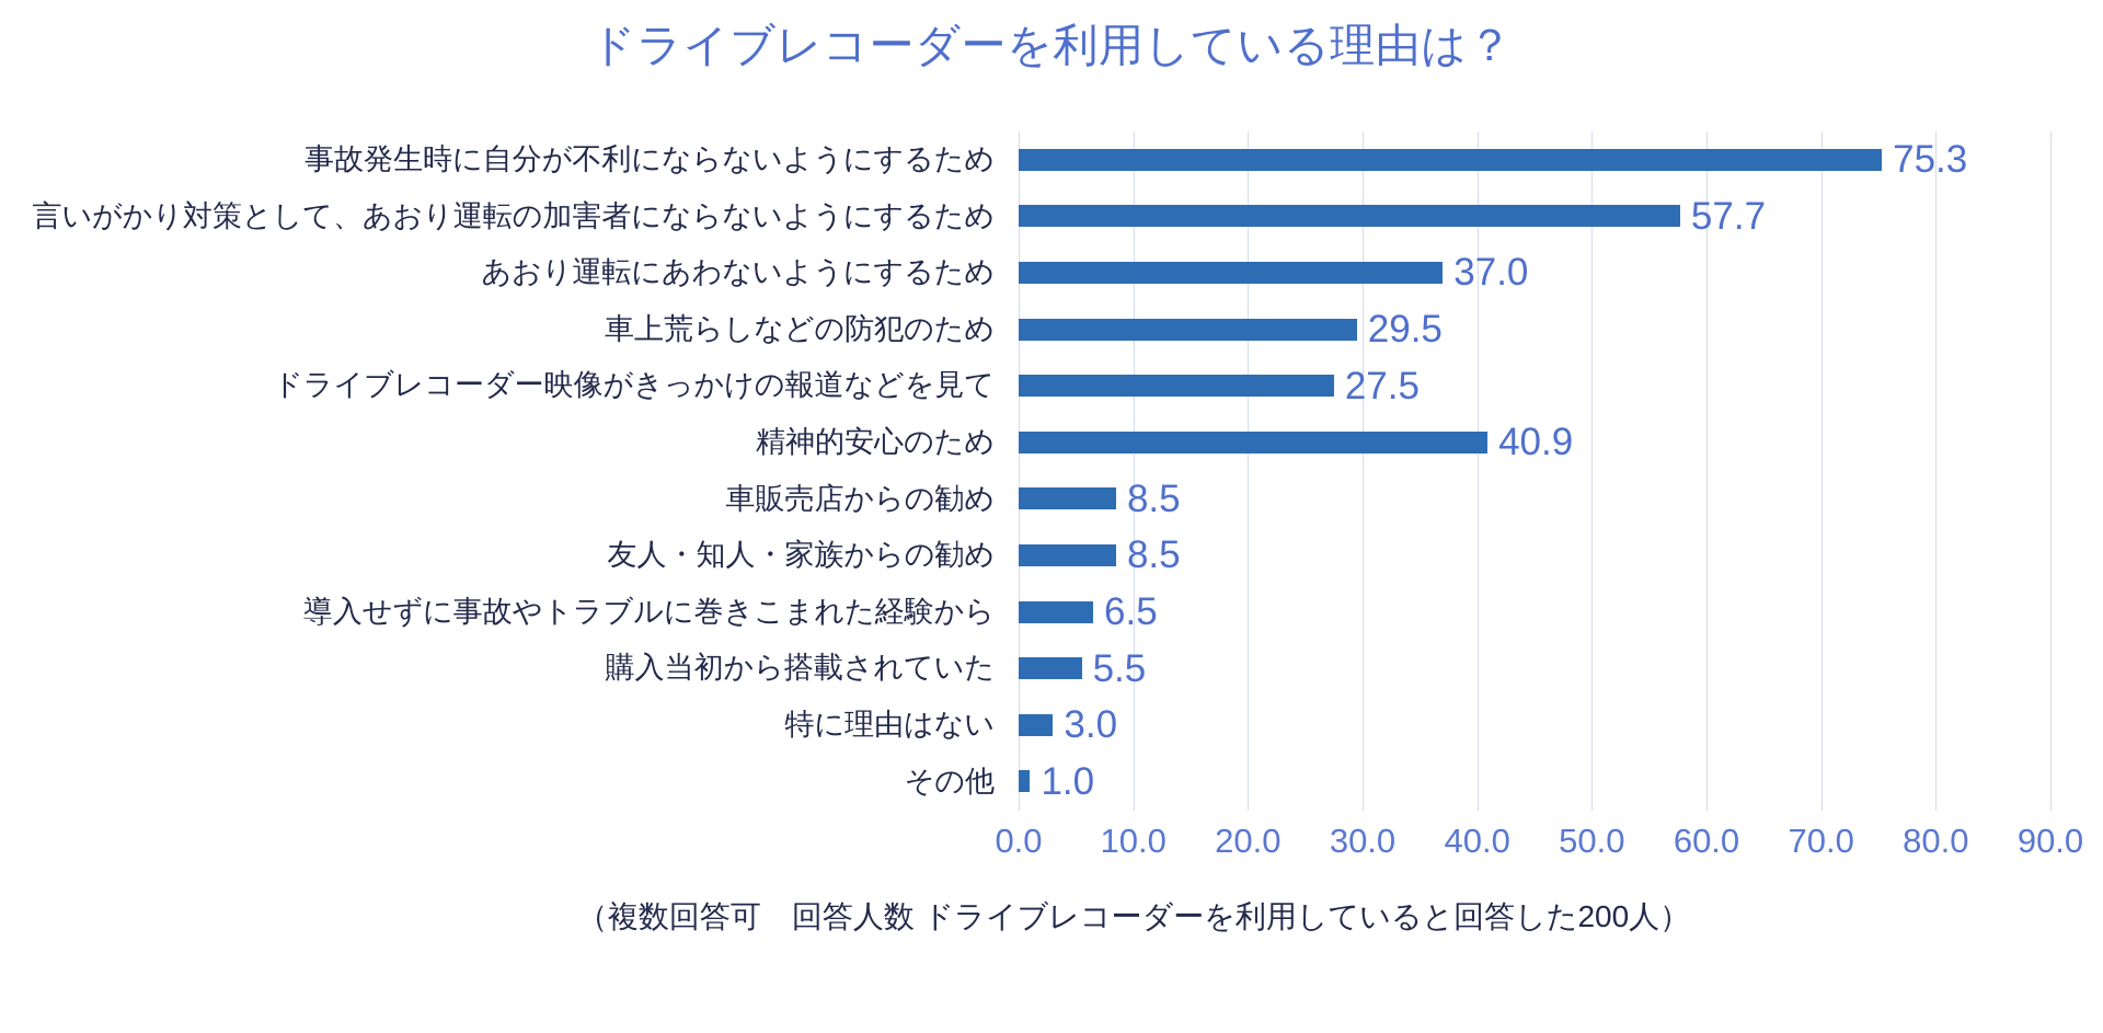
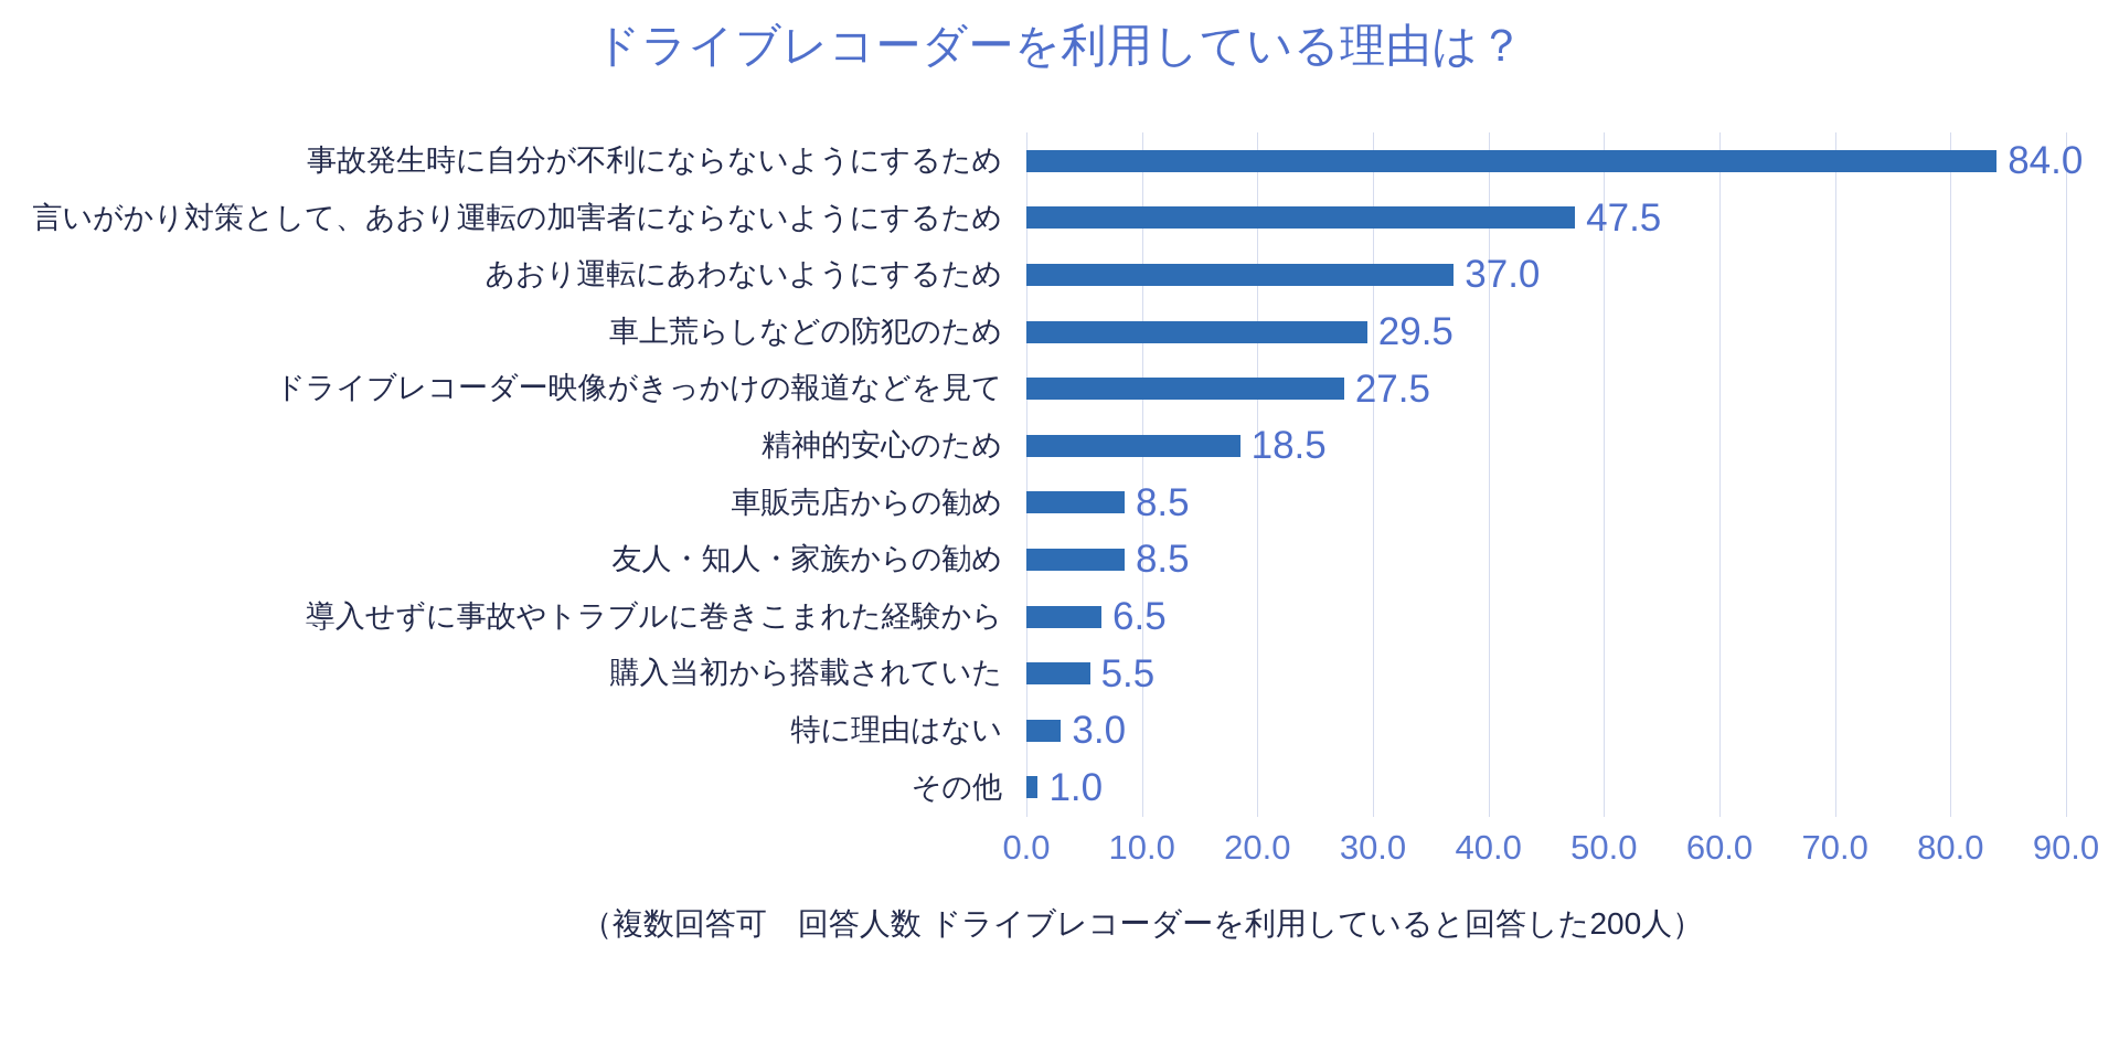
事故発生時に自分が不利にならないようにするため: 75.3 -> 84.0
言いがかり対策として、あおり運転の加害者にならないようにするため: 57.7 -> 47.5
精神的安心のため: 40.9 -> 18.5
